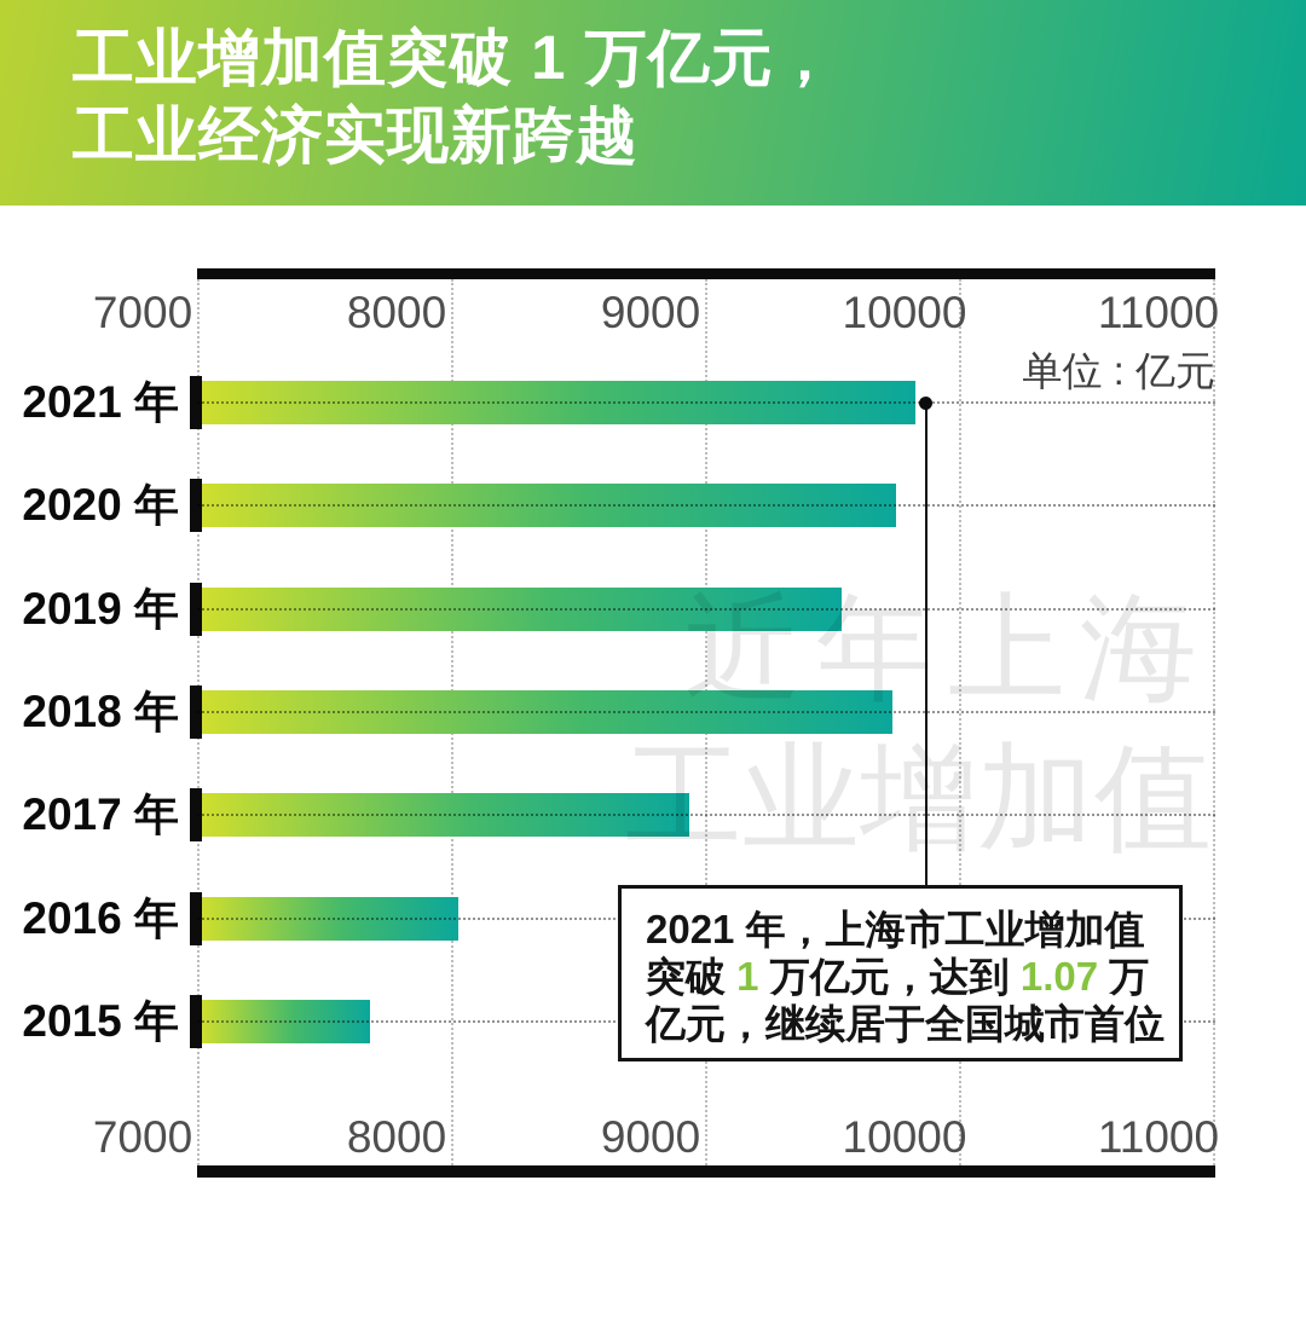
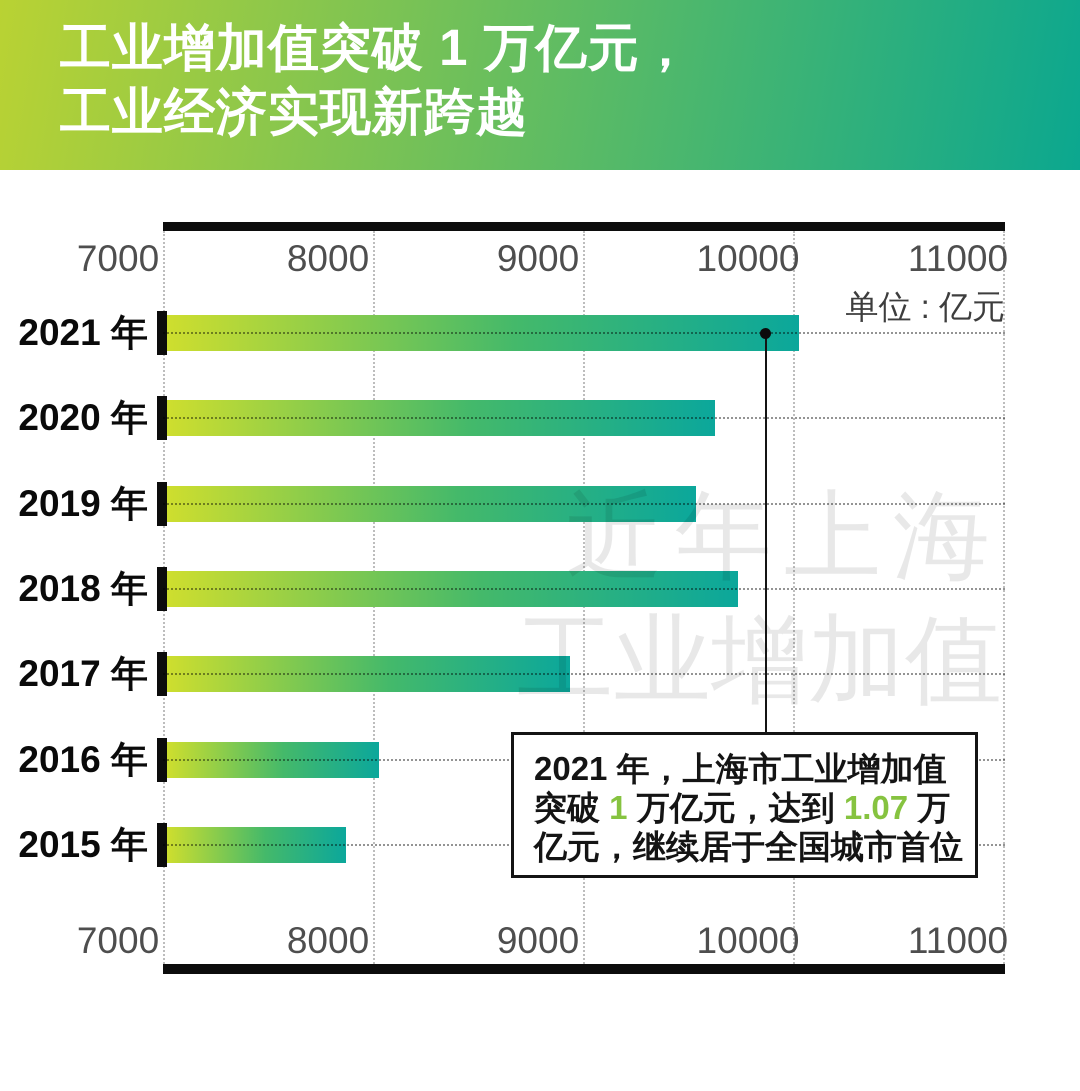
2021 年: 9830 -> 10030
2020 年: 9750 -> 9630
2015 年: 7680 -> 7870
